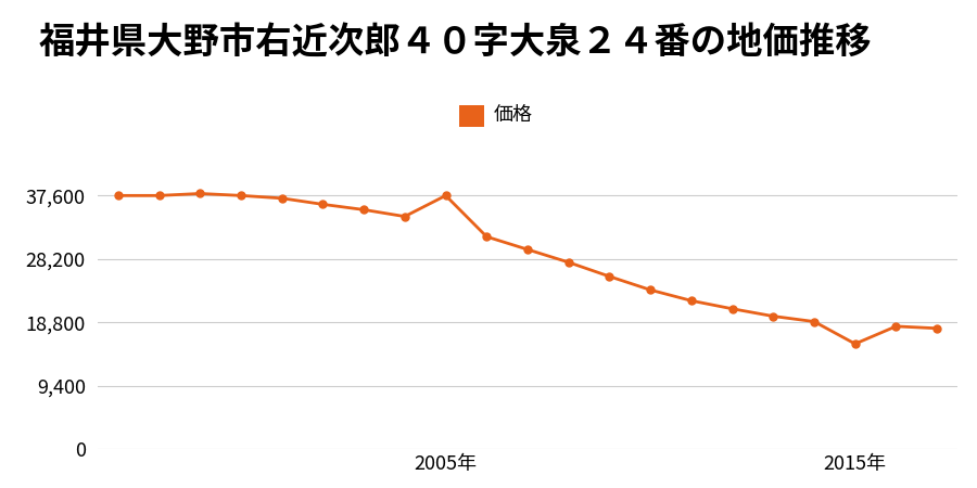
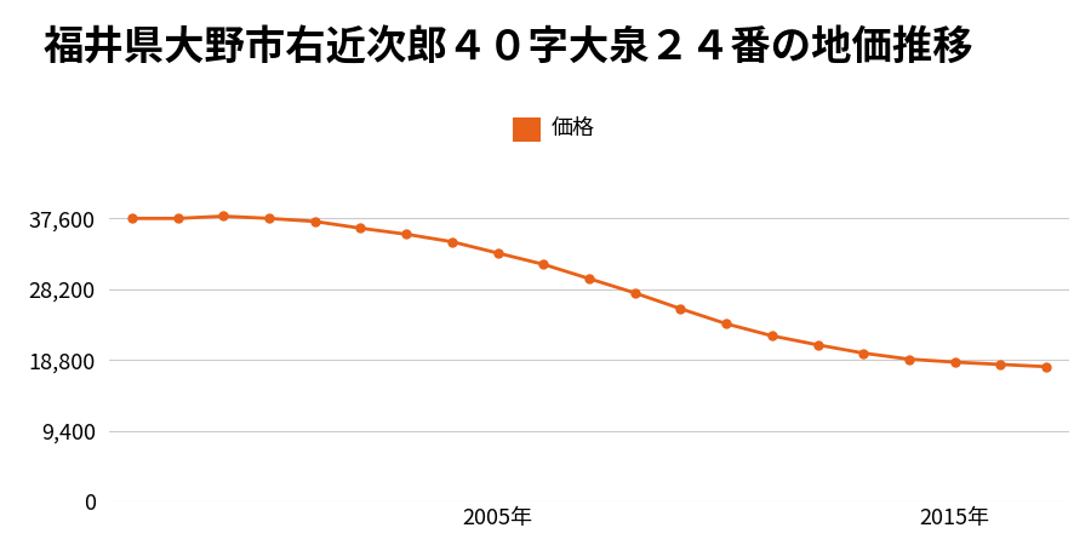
2005年: 37,600 -> 33,000
2015年: 15,600 -> 18,500
